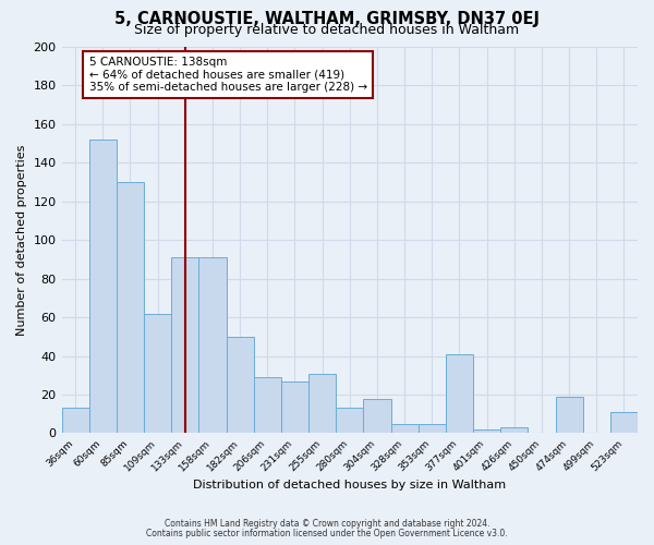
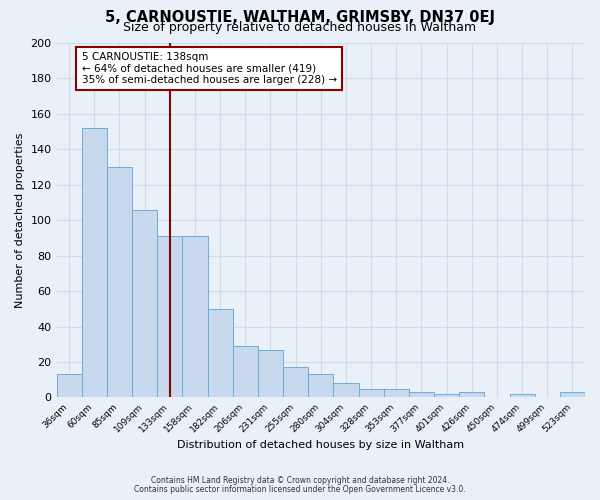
109sqm: 62 -> 106
255sqm: 31 -> 17
304sqm: 18 -> 8
377sqm: 41 -> 3
474sqm: 19 -> 2
523sqm: 11 -> 3
